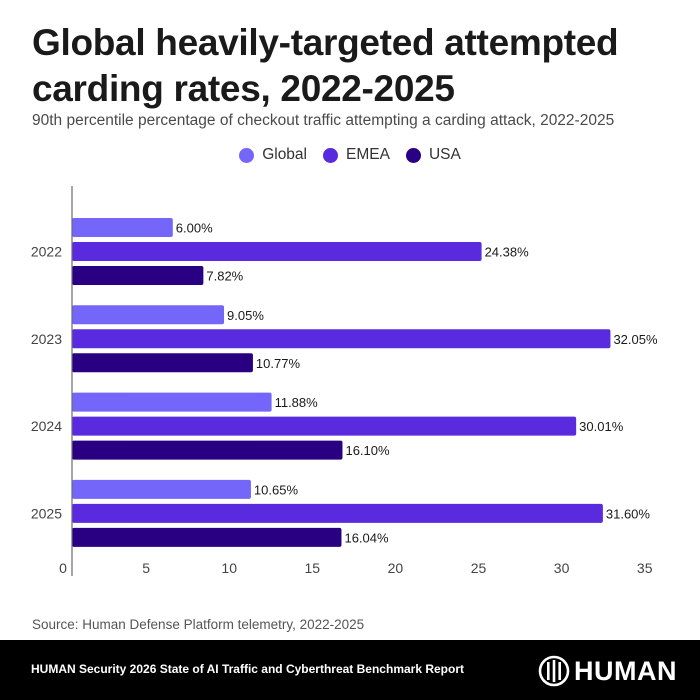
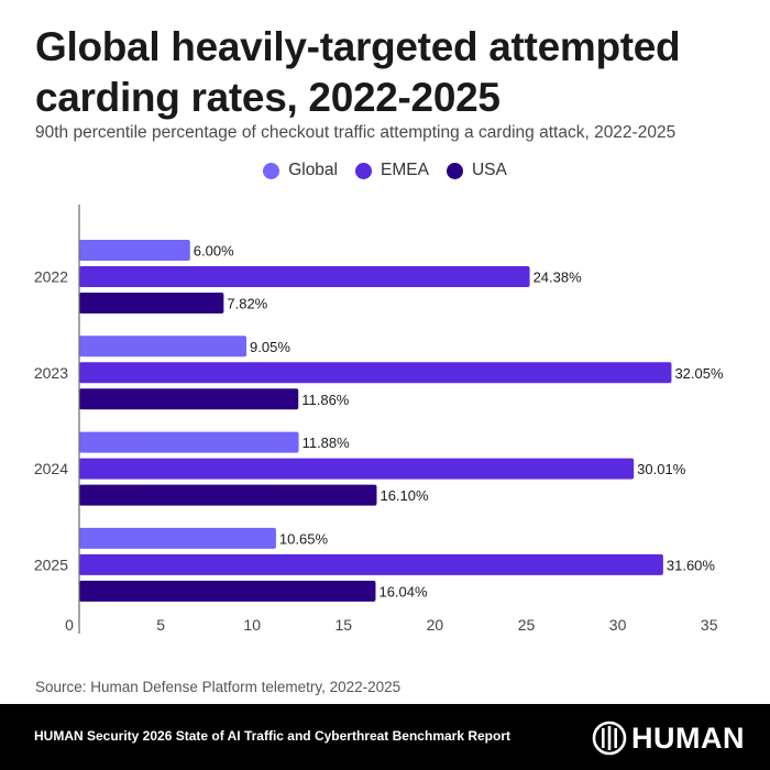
USA/2023: 10.77% -> 11.86%
